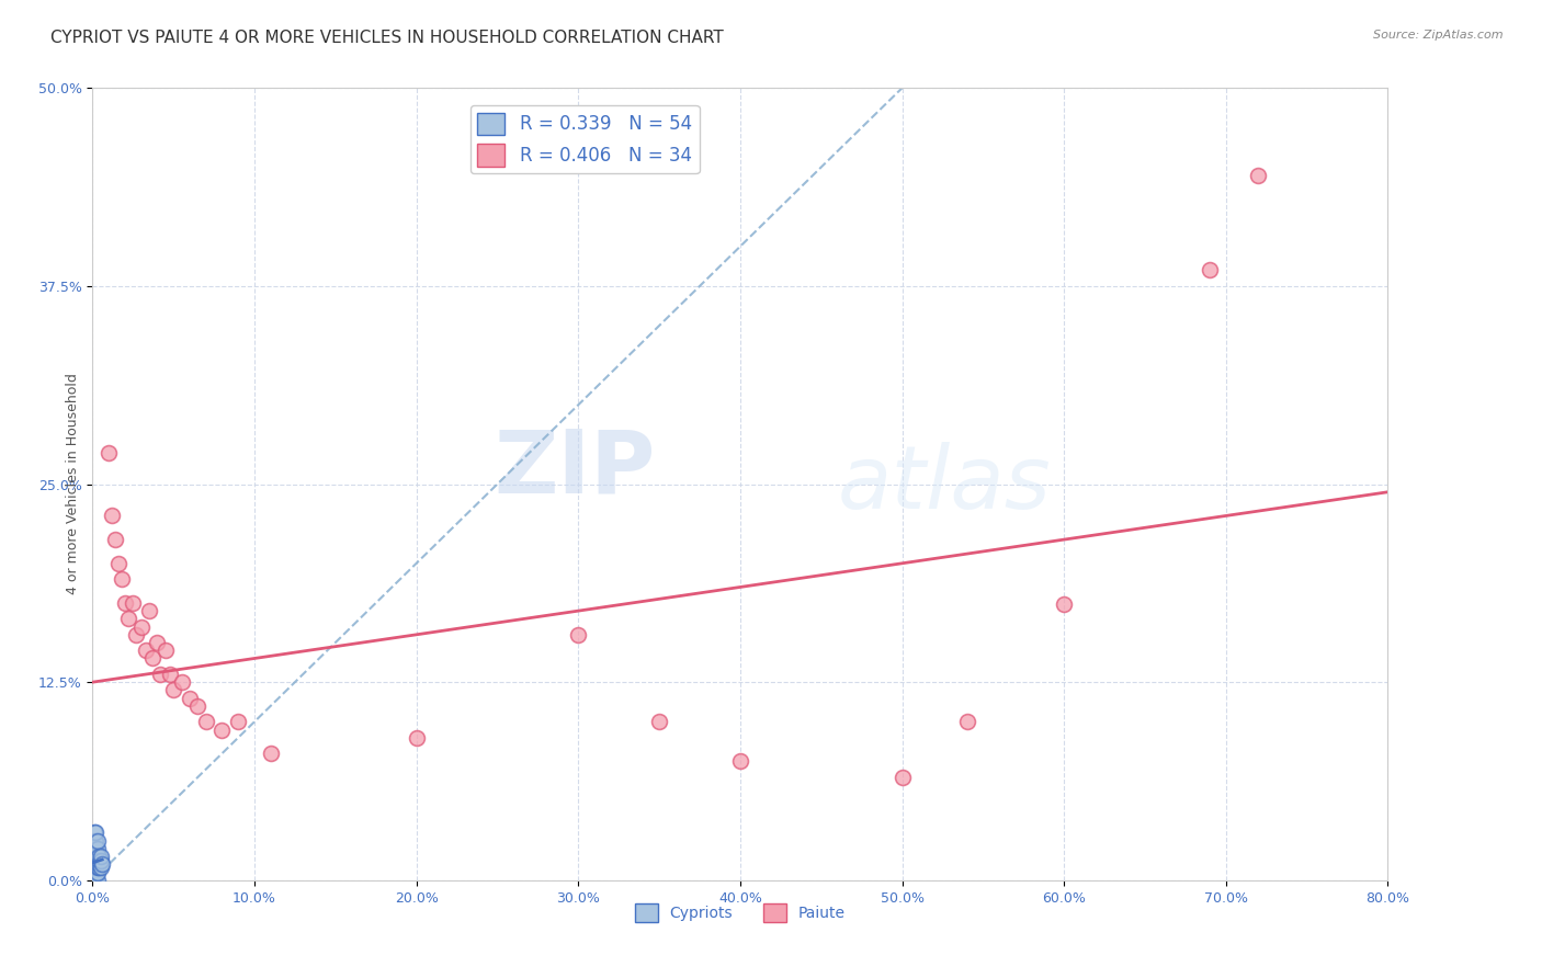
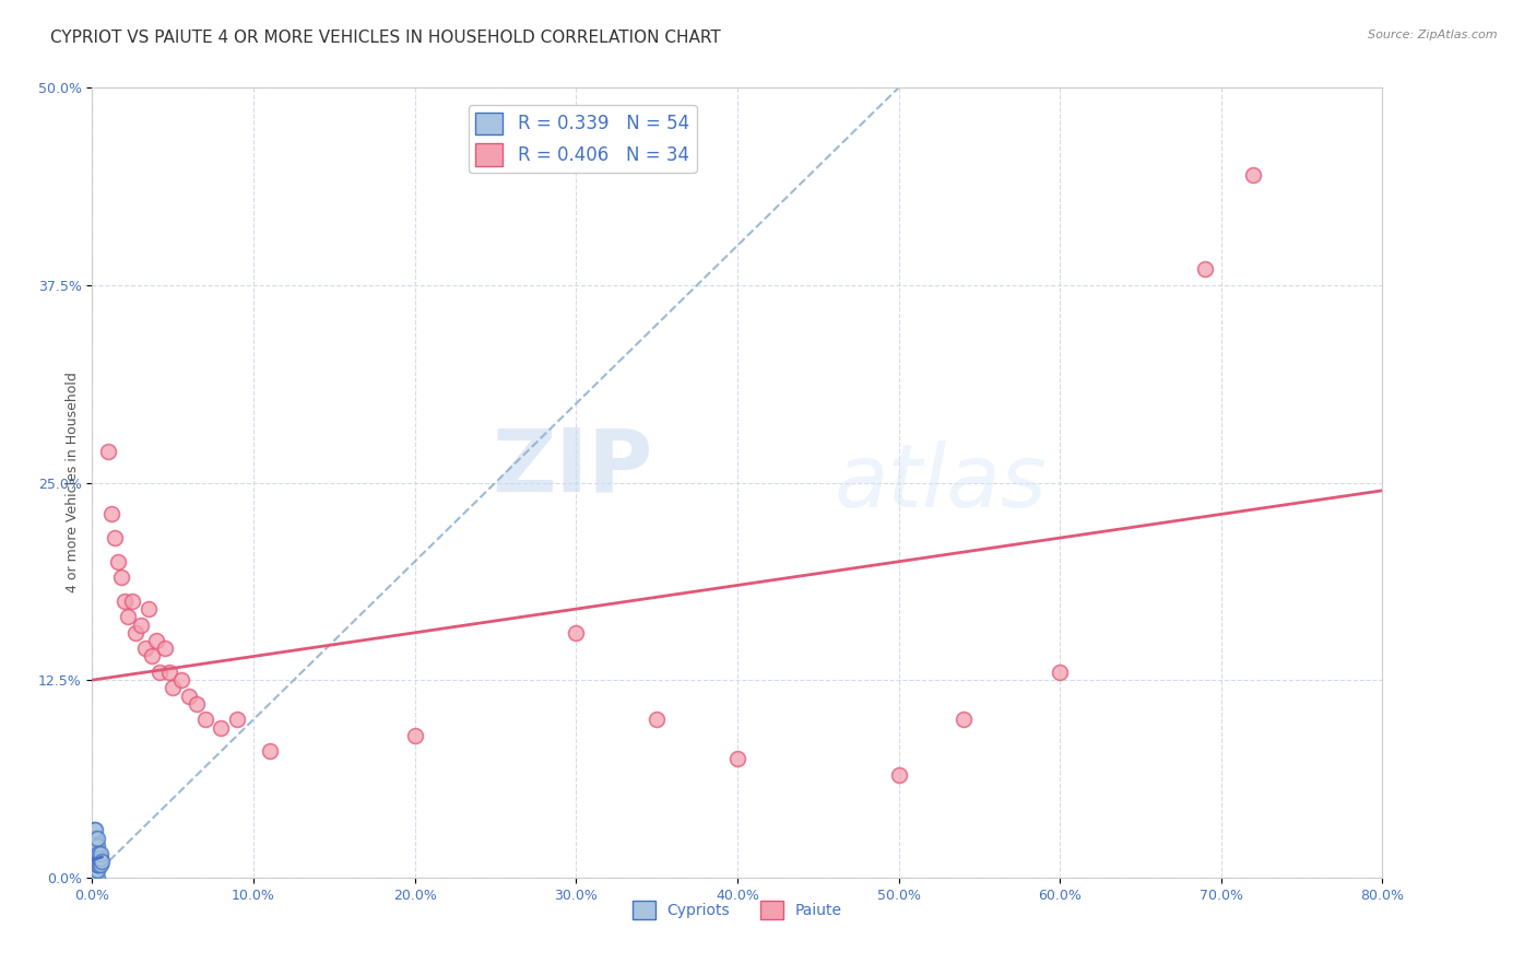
Paiute/60.0%: 17.4% -> 13.0%
